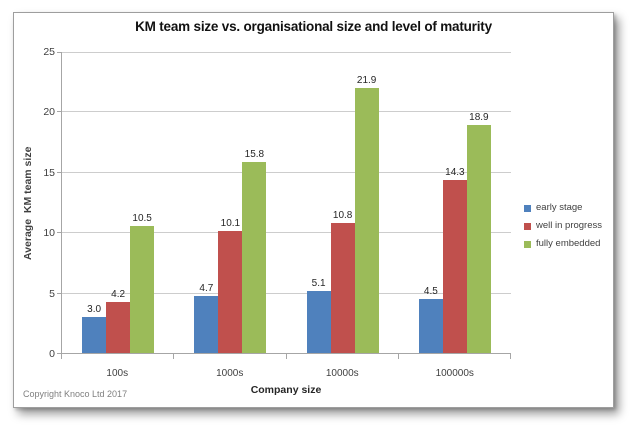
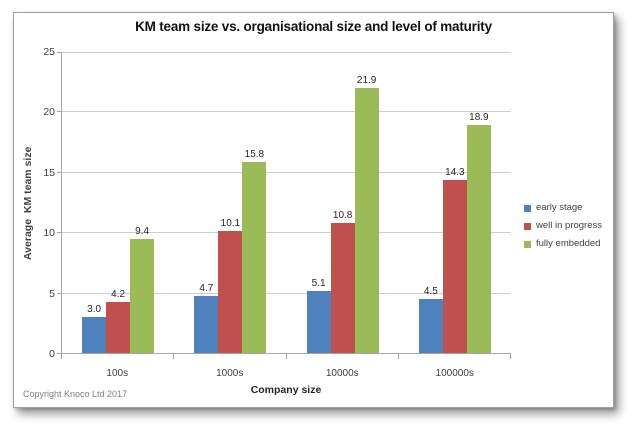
fully embedded/100s: 10.5 -> 9.4
